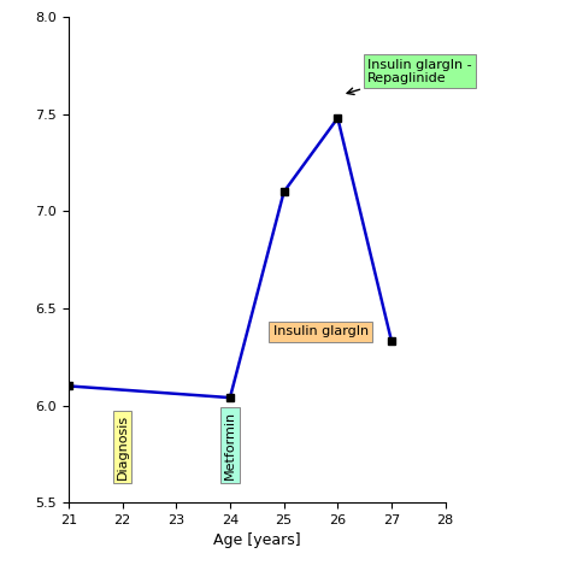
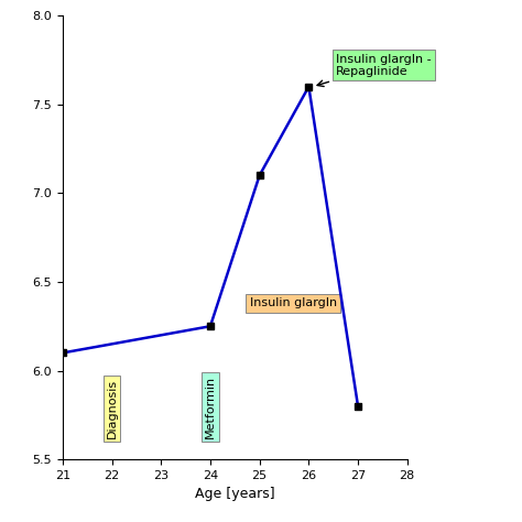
24: 6.04 -> 6.25
26: 7.48 -> 7.60
27: 6.33 -> 5.80
